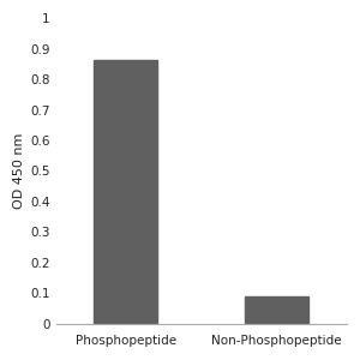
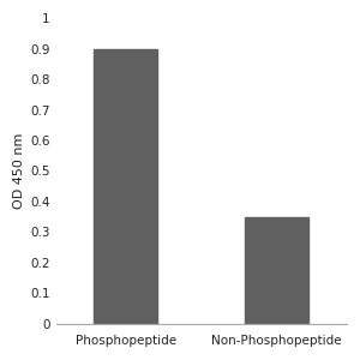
Phosphopeptide: 0.862 -> 0.900
Non-Phosphopeptide: 0.088 -> 0.350
